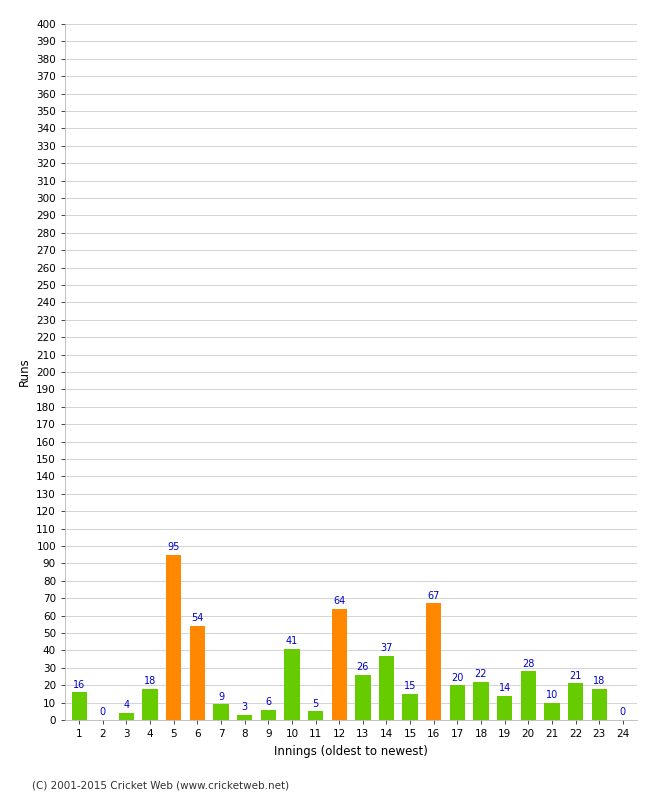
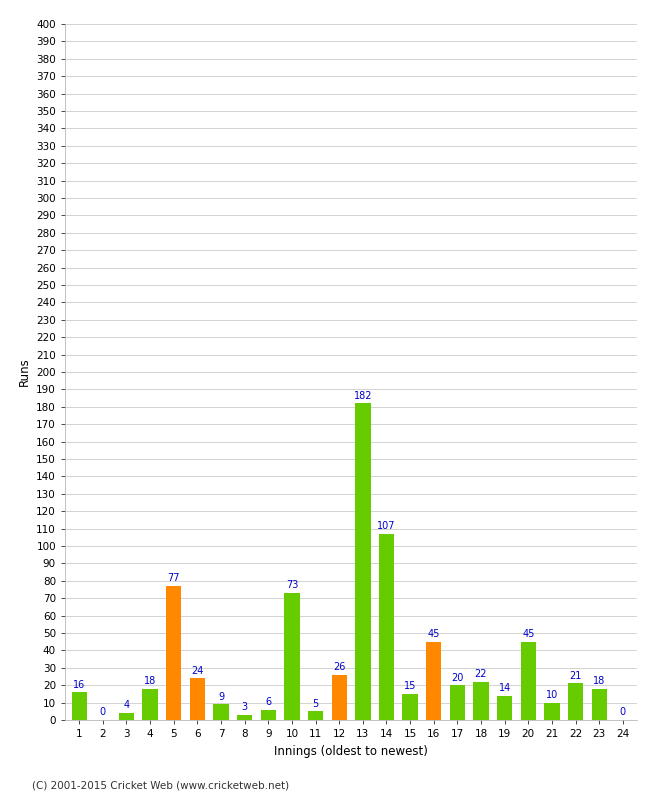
5: 95 -> 77
6: 54 -> 24
10: 41 -> 73
12: 64 -> 26
13: 26 -> 182
14: 37 -> 107
16: 67 -> 45
20: 28 -> 45
